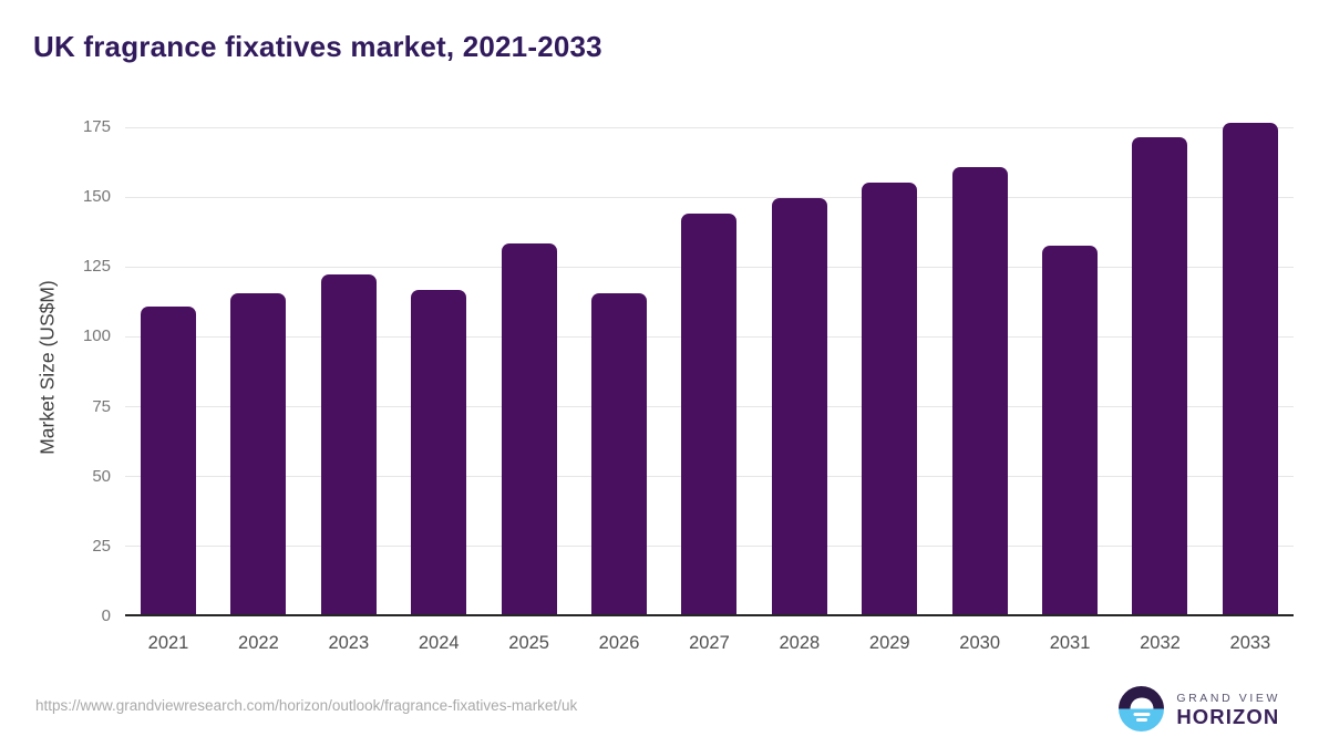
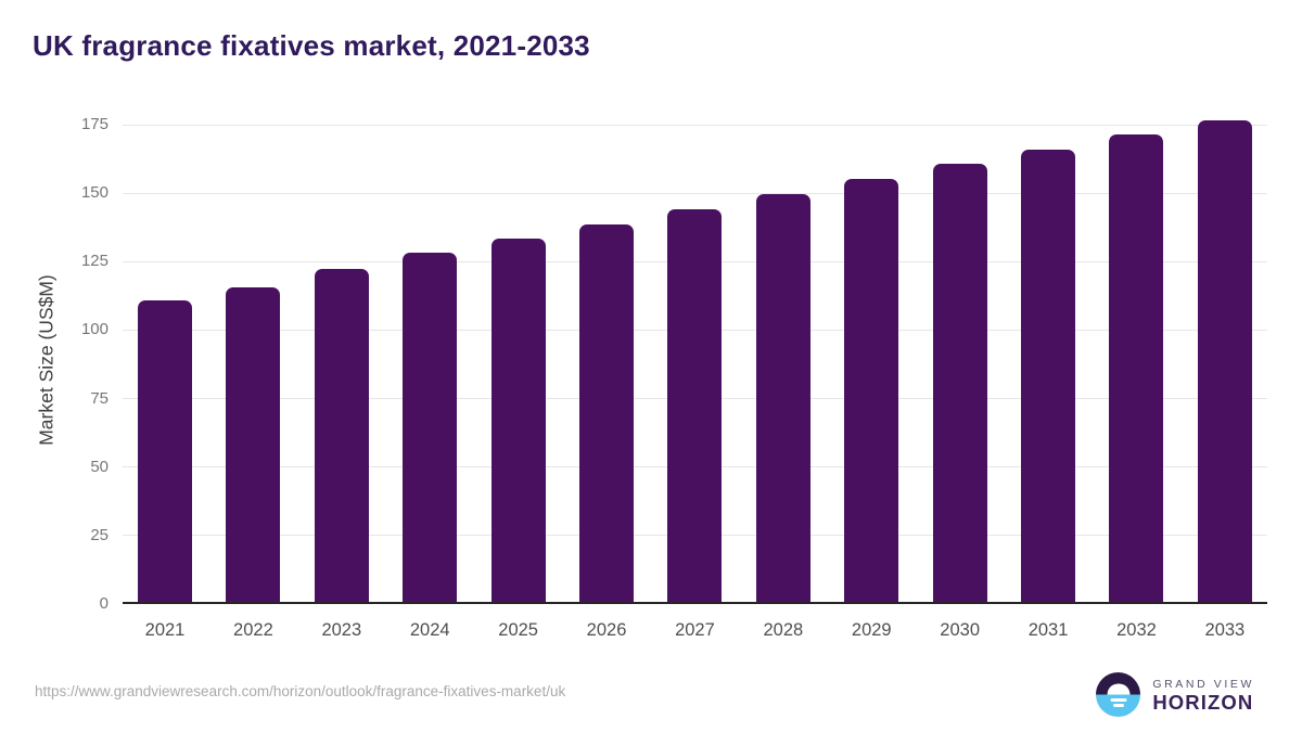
2024: 116 -> 128
2026: 115 -> 138
2031: 132 -> 165
